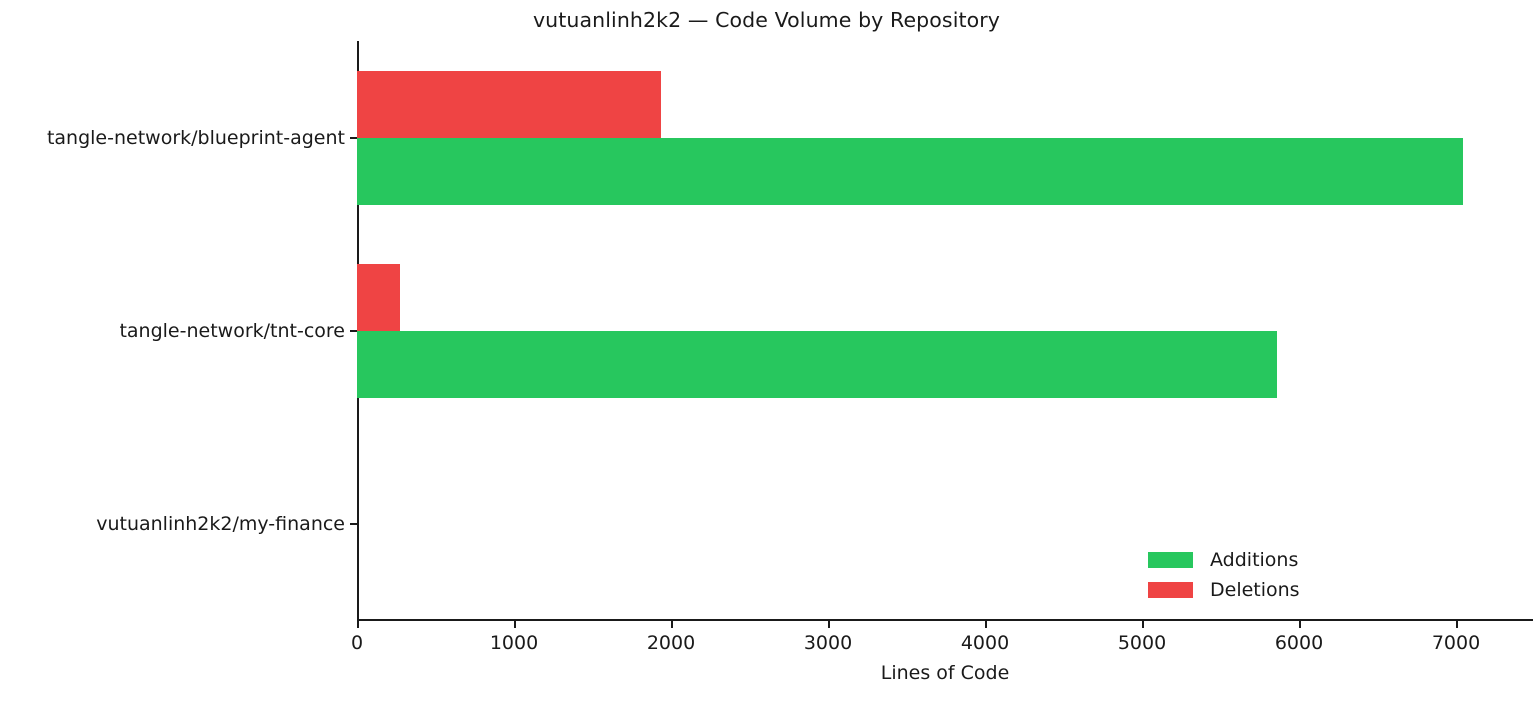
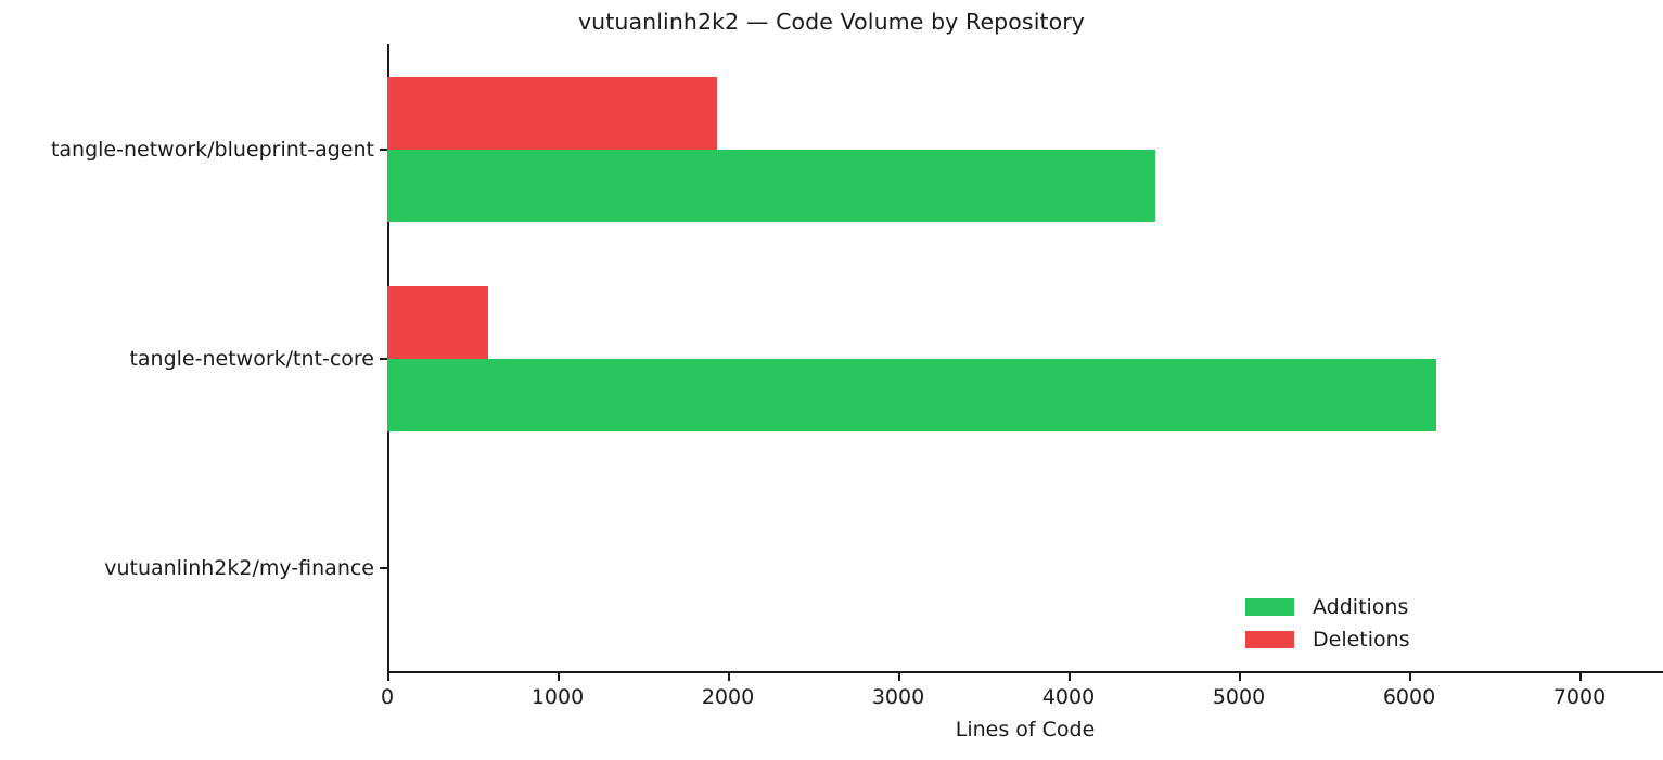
Additions/tangle-network/blueprint-agent: 7040 -> 4510
Additions/tangle-network/tnt-core: 5860 -> 6160
Deletions/tangle-network/tnt-core: 270 -> 590
